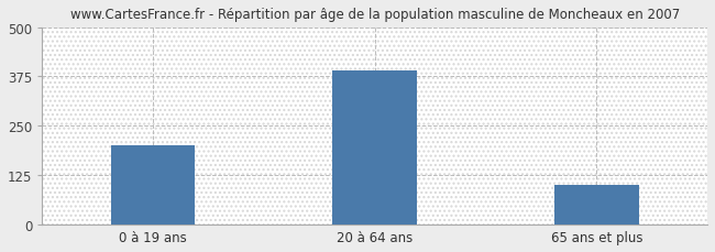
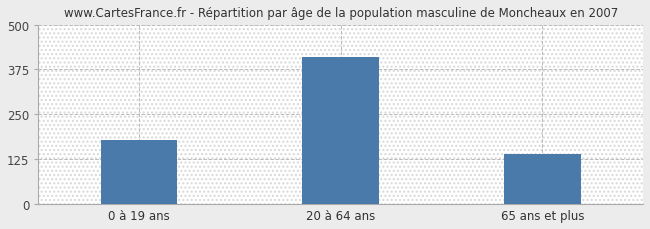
0 à 19 ans: 200 -> 180
20 à 64 ans: 390 -> 410
65 ans et plus: 100 -> 140
